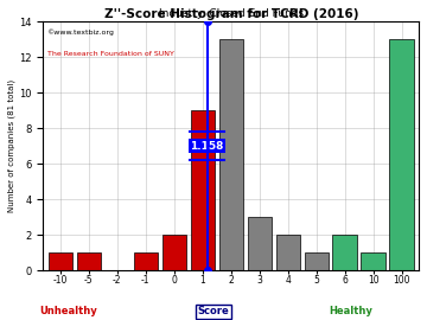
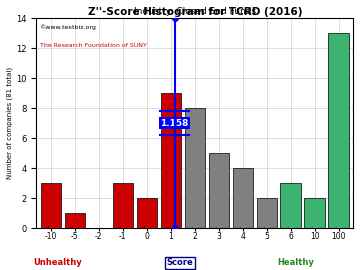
-10: 1 -> 3
-1: 1 -> 3
2: 13 -> 8
3: 3 -> 5
4: 2 -> 4
5: 1 -> 2
6: 2 -> 3
10: 1 -> 2
